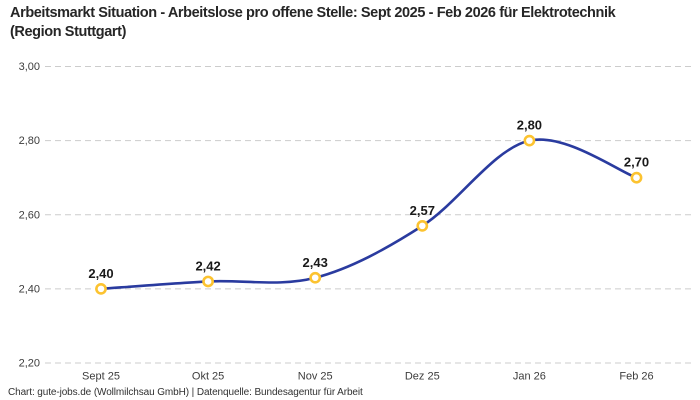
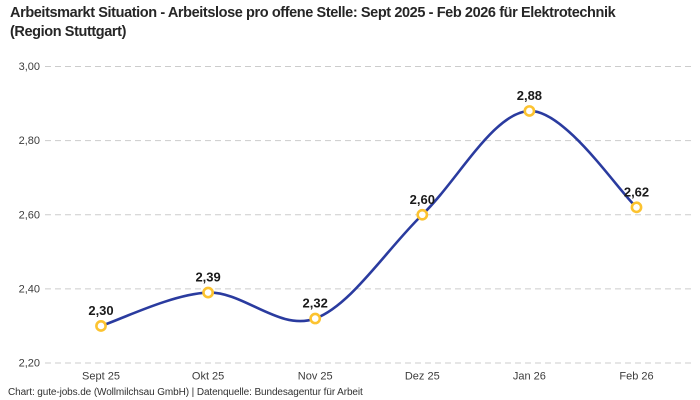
Sept 25: 2,40 -> 2,30
Okt 25: 2,42 -> 2,39
Nov 25: 2,43 -> 2,32
Dez 25: 2,57 -> 2,60
Jan 26: 2,80 -> 2,88
Feb 26: 2,70 -> 2,62
